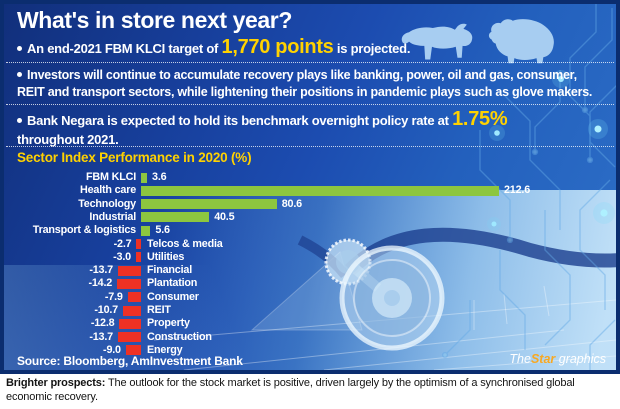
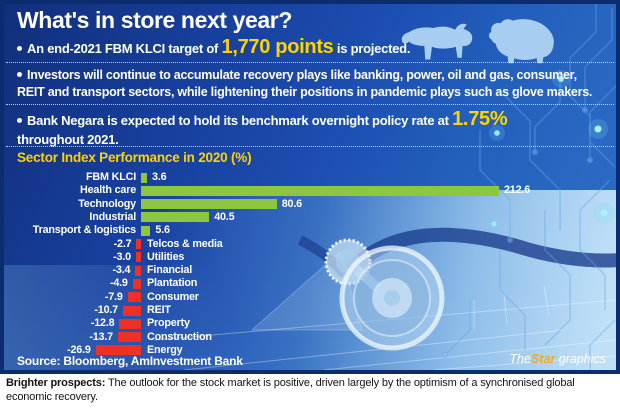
Financial: -13.7 -> -3.4
Plantation: -14.2 -> -4.9
Energy: -9.0 -> -26.9
